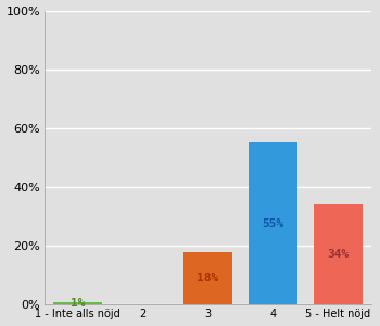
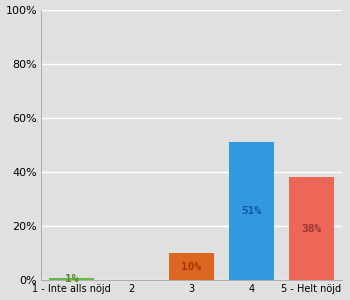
3: 18% -> 10%
4: 55% -> 51%
5 - Helt nöjd: 34% -> 38%
